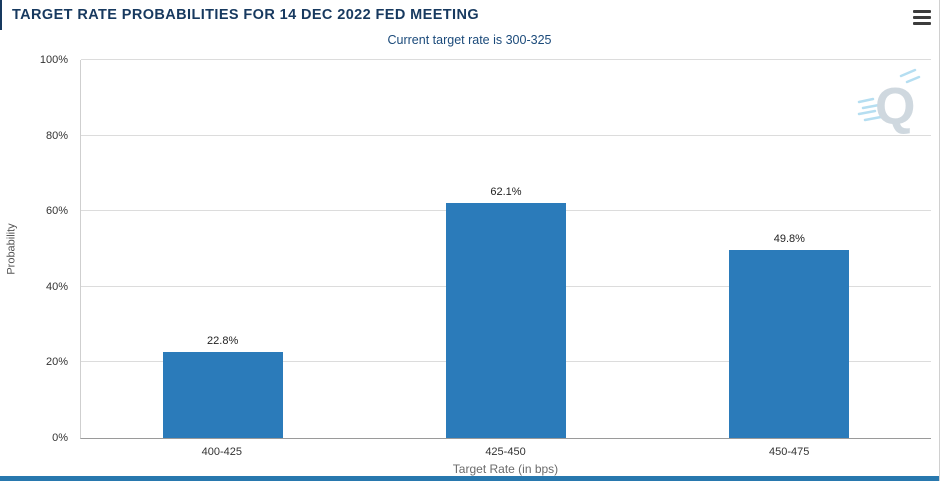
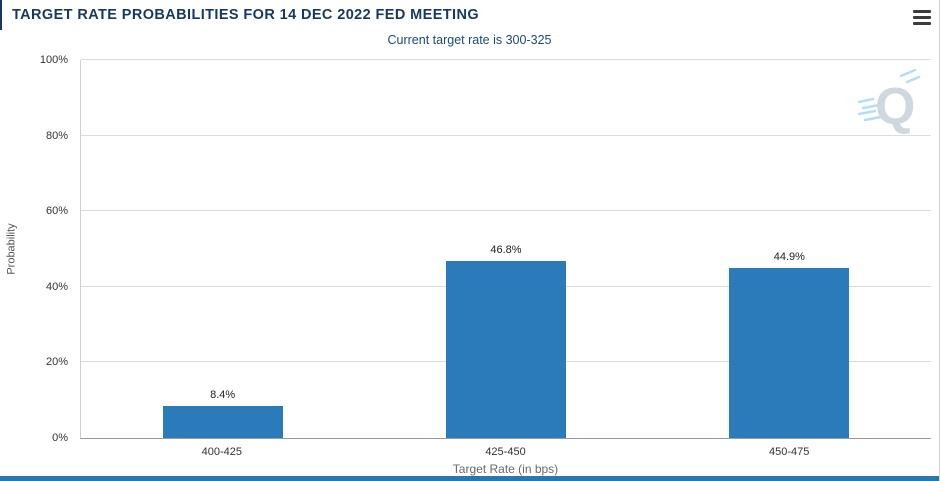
400-425: 22.8% -> 8.4%
425-450: 62.1% -> 46.8%
450-475: 49.8% -> 44.9%
